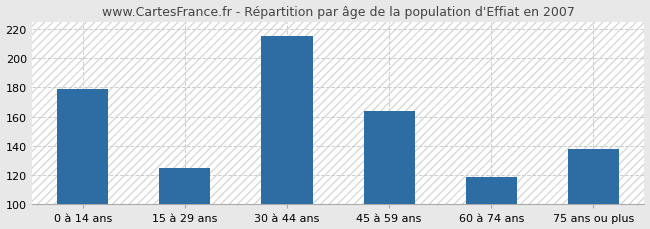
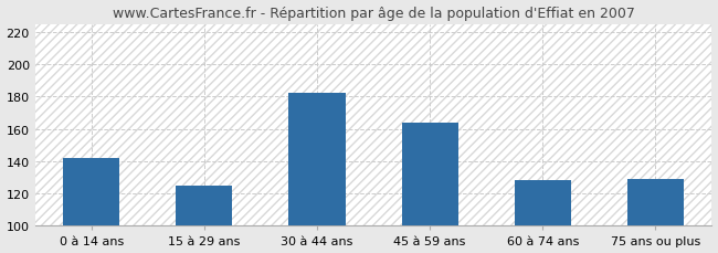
0 à 14 ans: 179 -> 142
30 à 44 ans: 215 -> 182
60 à 74 ans: 119 -> 128
75 ans ou plus: 138 -> 129
